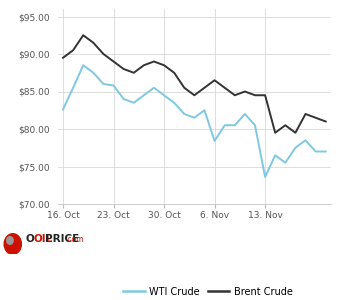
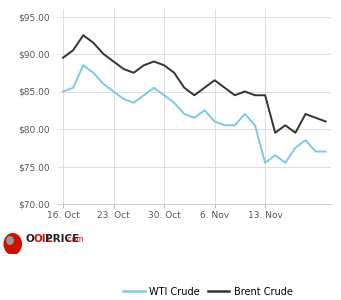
WTI Crude/16. Oct: $82.6 -> $85.0
WTI Crude/23. Oct: $85.8 -> $85.0
WTI Crude/6. Nov: $78.4 -> $81.0
WTI Crude/13. Nov: $73.6 -> $75.5
